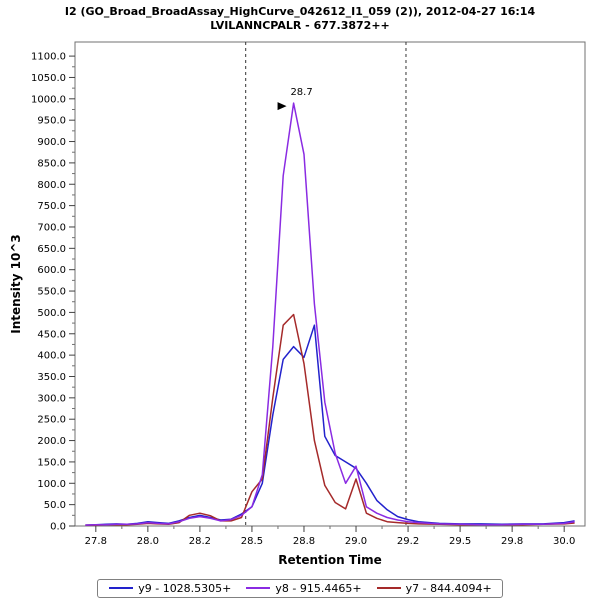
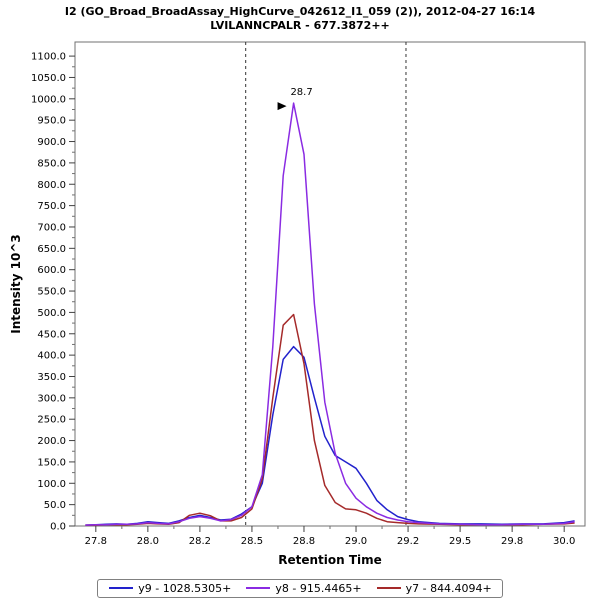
y7 - 844.4094+/28.5: 80 -> 40
y9 - 1028.5305+/28.8: 470 -> 300
y8 - 915.4465+/29.0: 140 -> 60
y7 - 844.4094+/29.0: 110 -> 40
